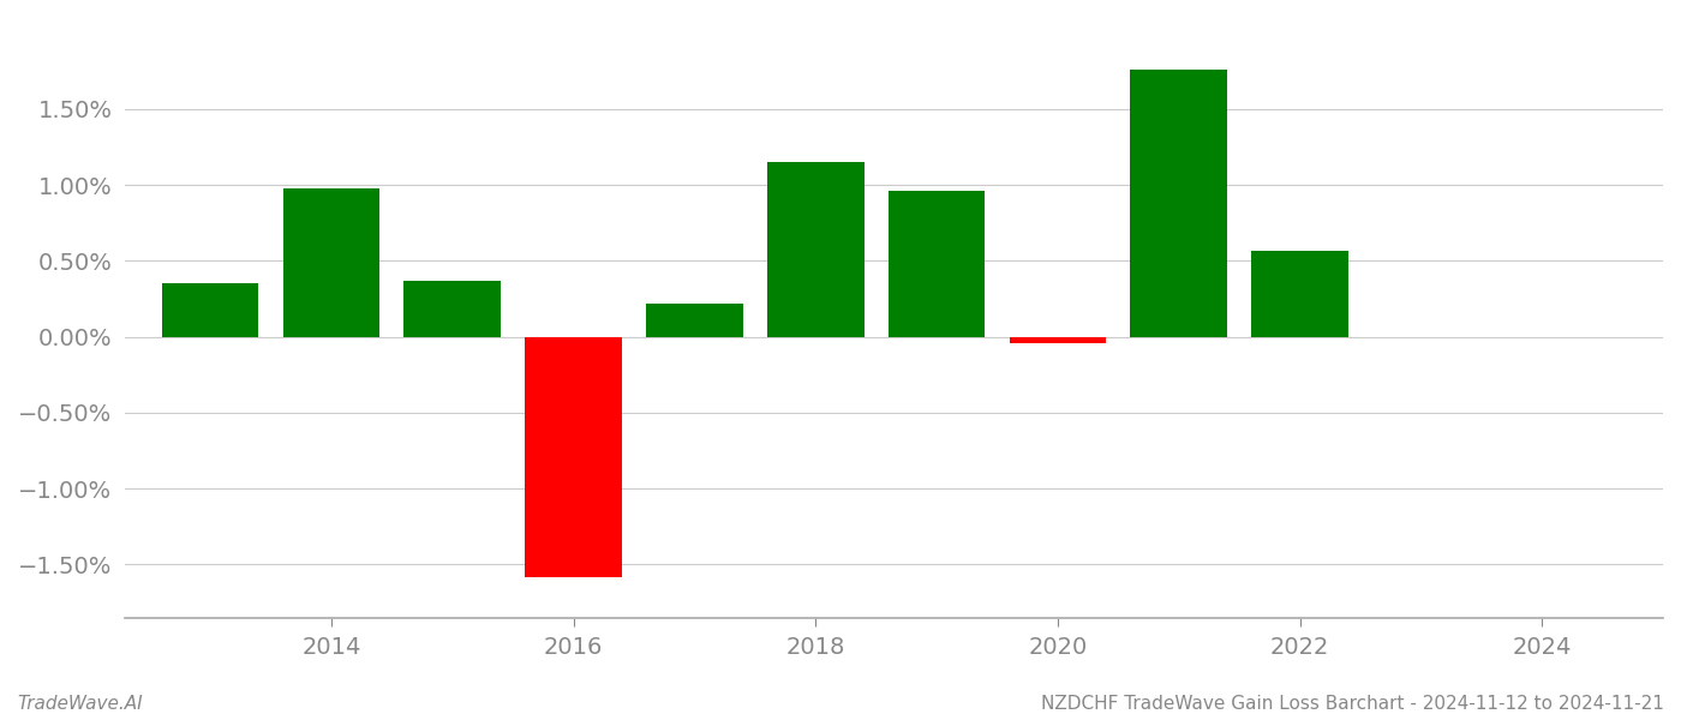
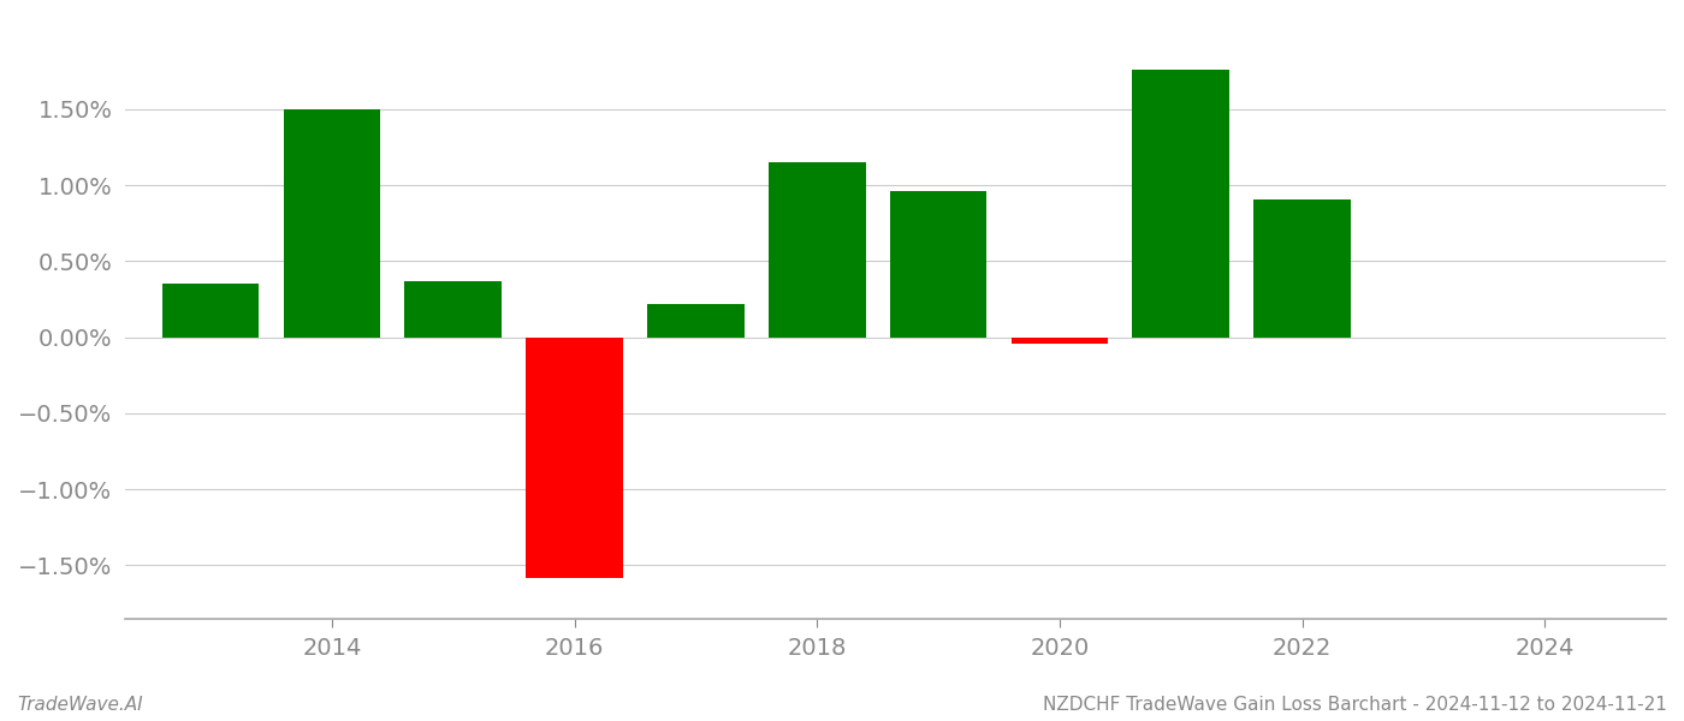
2014: 0.98% -> 1.50%
2022: 0.57% -> 0.91%
